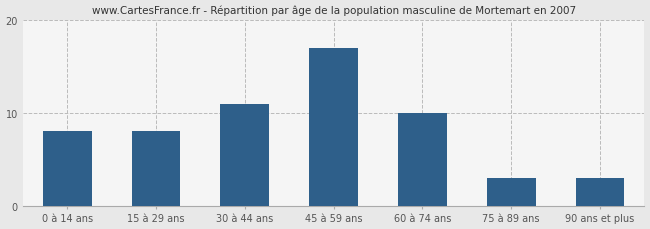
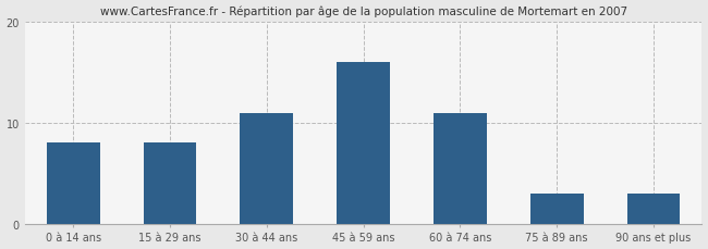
45 à 59 ans: 17 -> 16
60 à 74 ans: 10 -> 11
